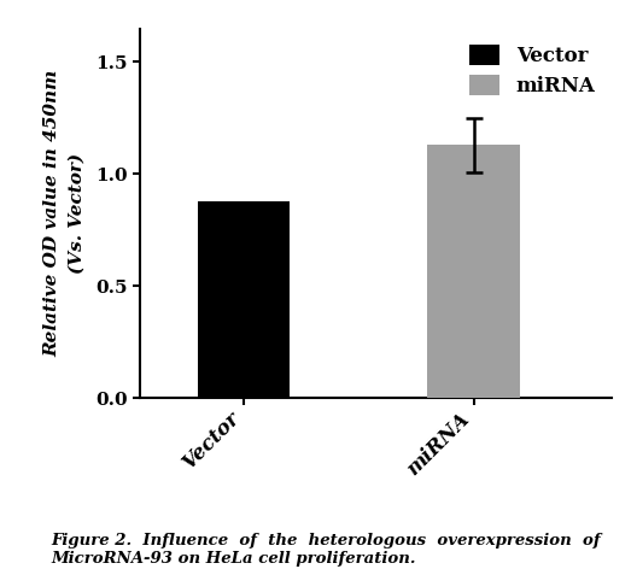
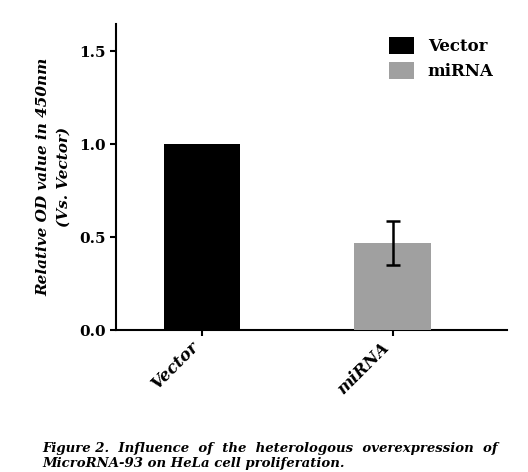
Vector: 0.88 -> 1.00
miRNA: 1.13 -> 0.47
